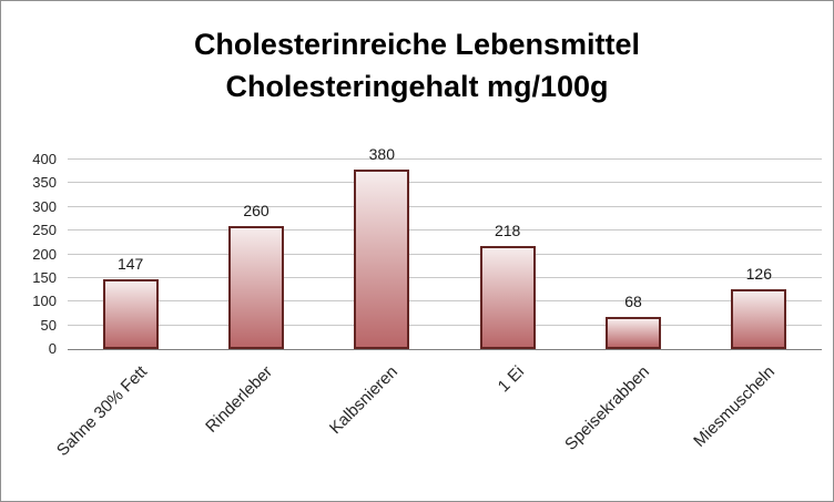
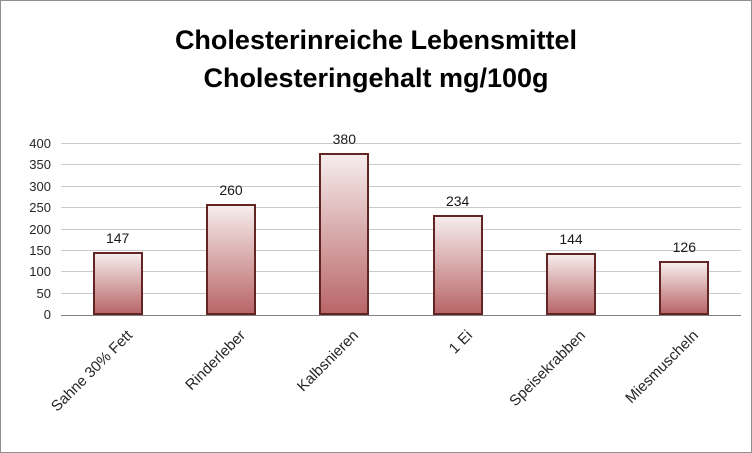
1 Ei: 218 -> 234
Speisekrabben: 68 -> 144
